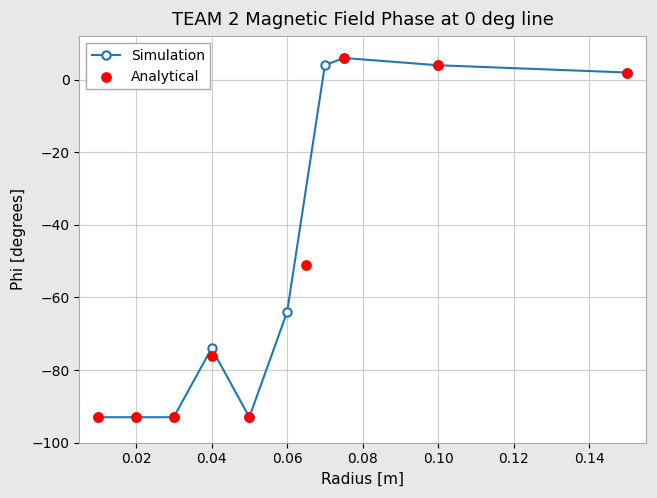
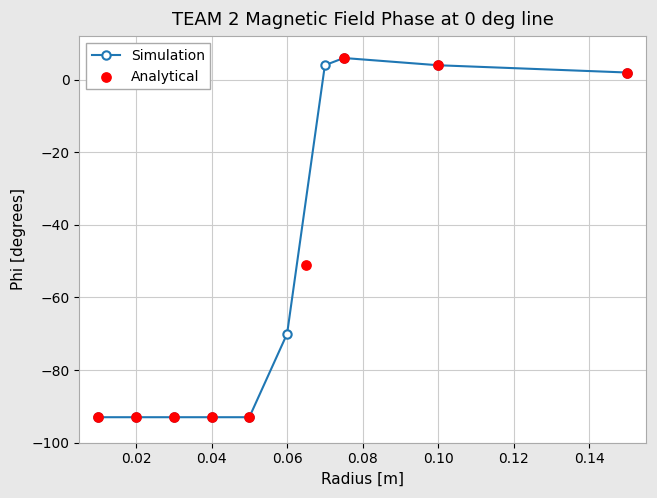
Simulation/0.04: -74 -> -93
Analytical/0.04: -76 -> -93
Simulation/0.06: -64 -> -70
